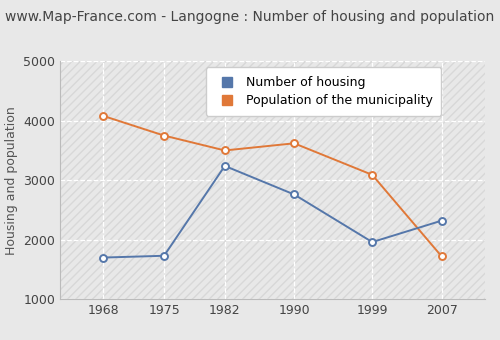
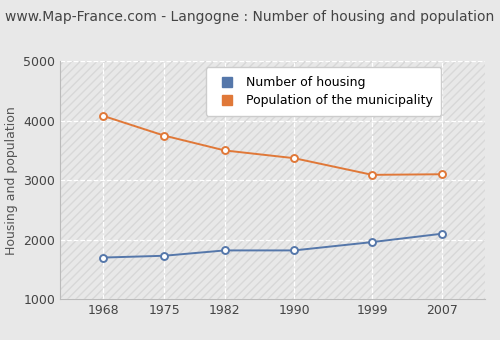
Number of housing/1982: 3240 -> 1820
Number of housing/1990: 2760 -> 1820
Population of the municipality/1990: 3620 -> 3370
Number of housing/2007: 2320 -> 2100
Population of the municipality/2007: 1720 -> 3100
